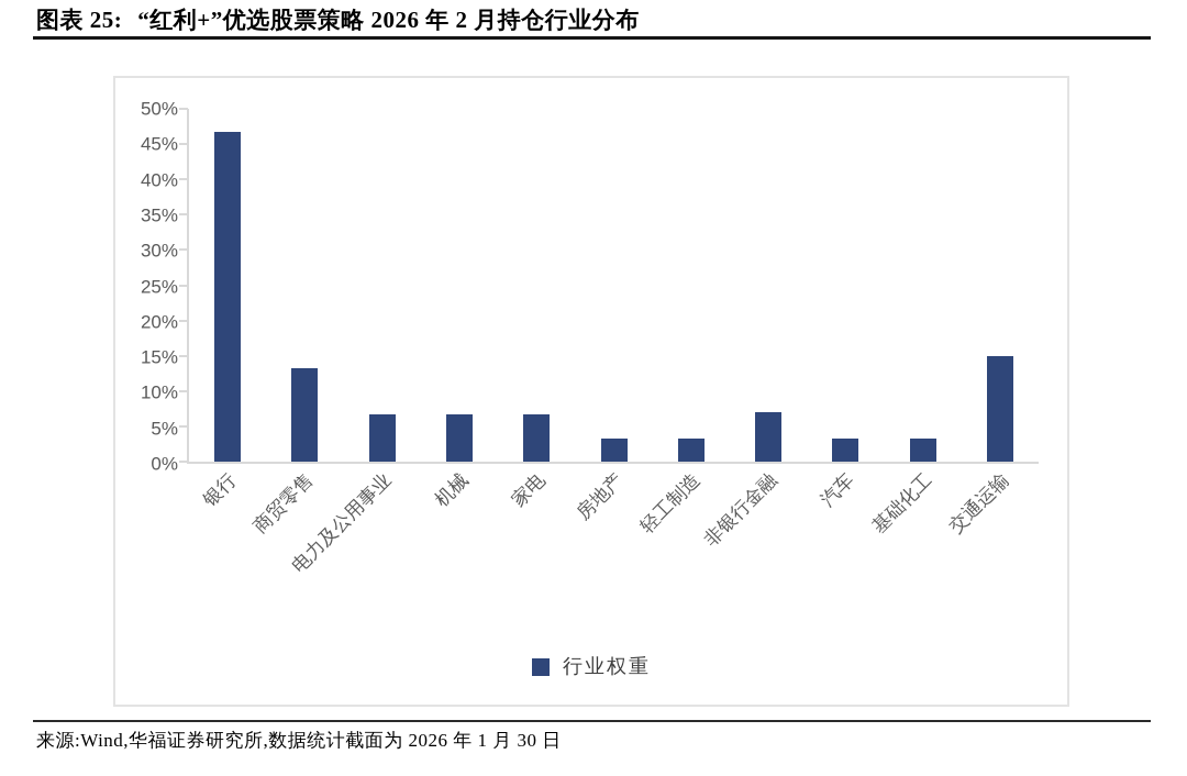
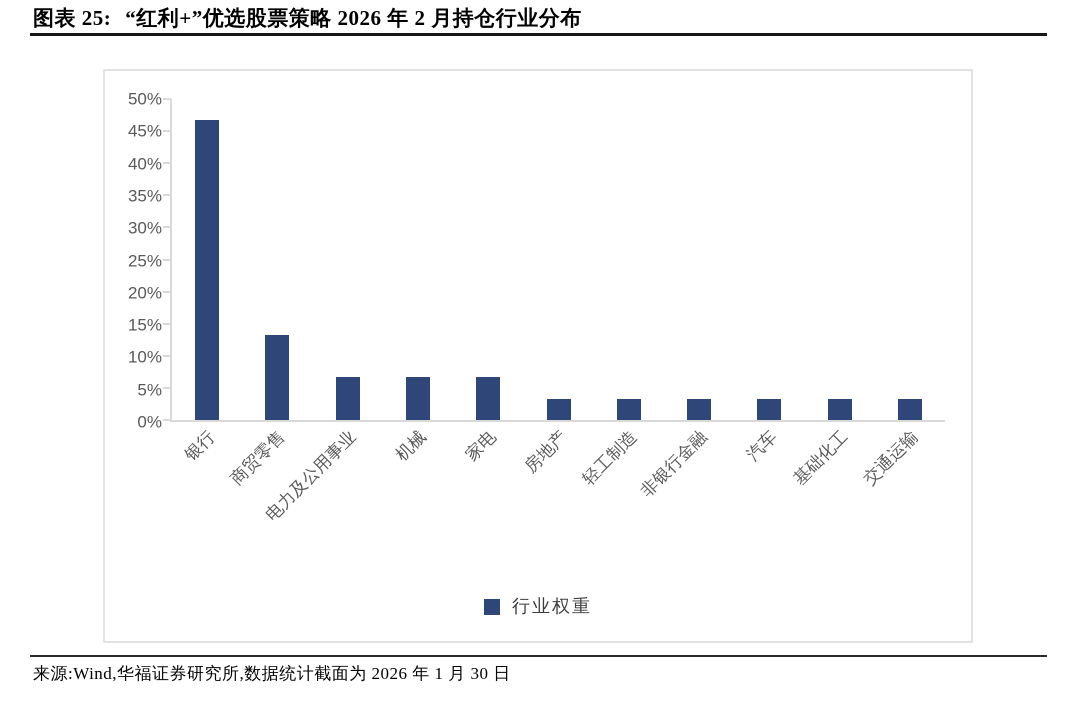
非银行金融: 7% -> 3%
交通运输: 15% -> 3%
